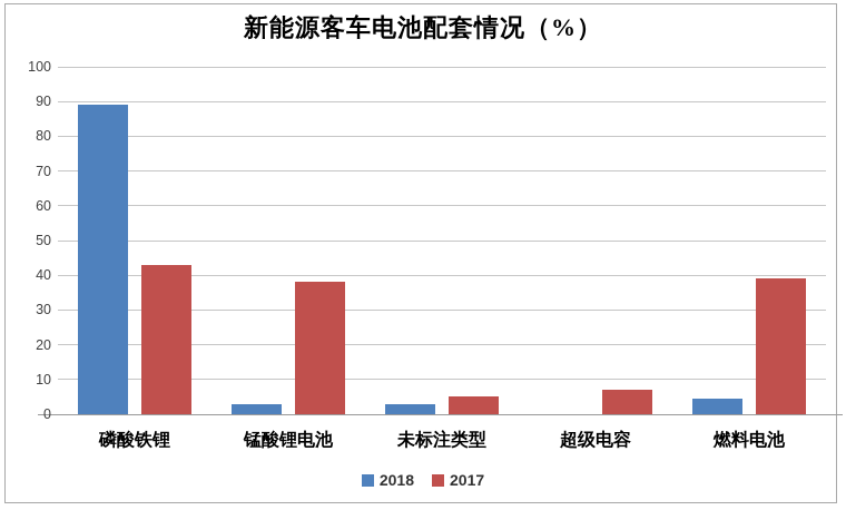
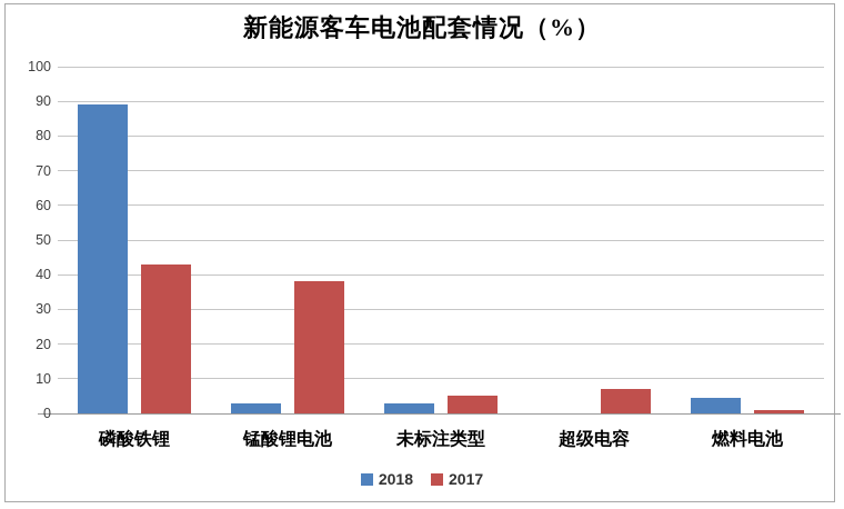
2017/燃料电池: 39 -> 1
